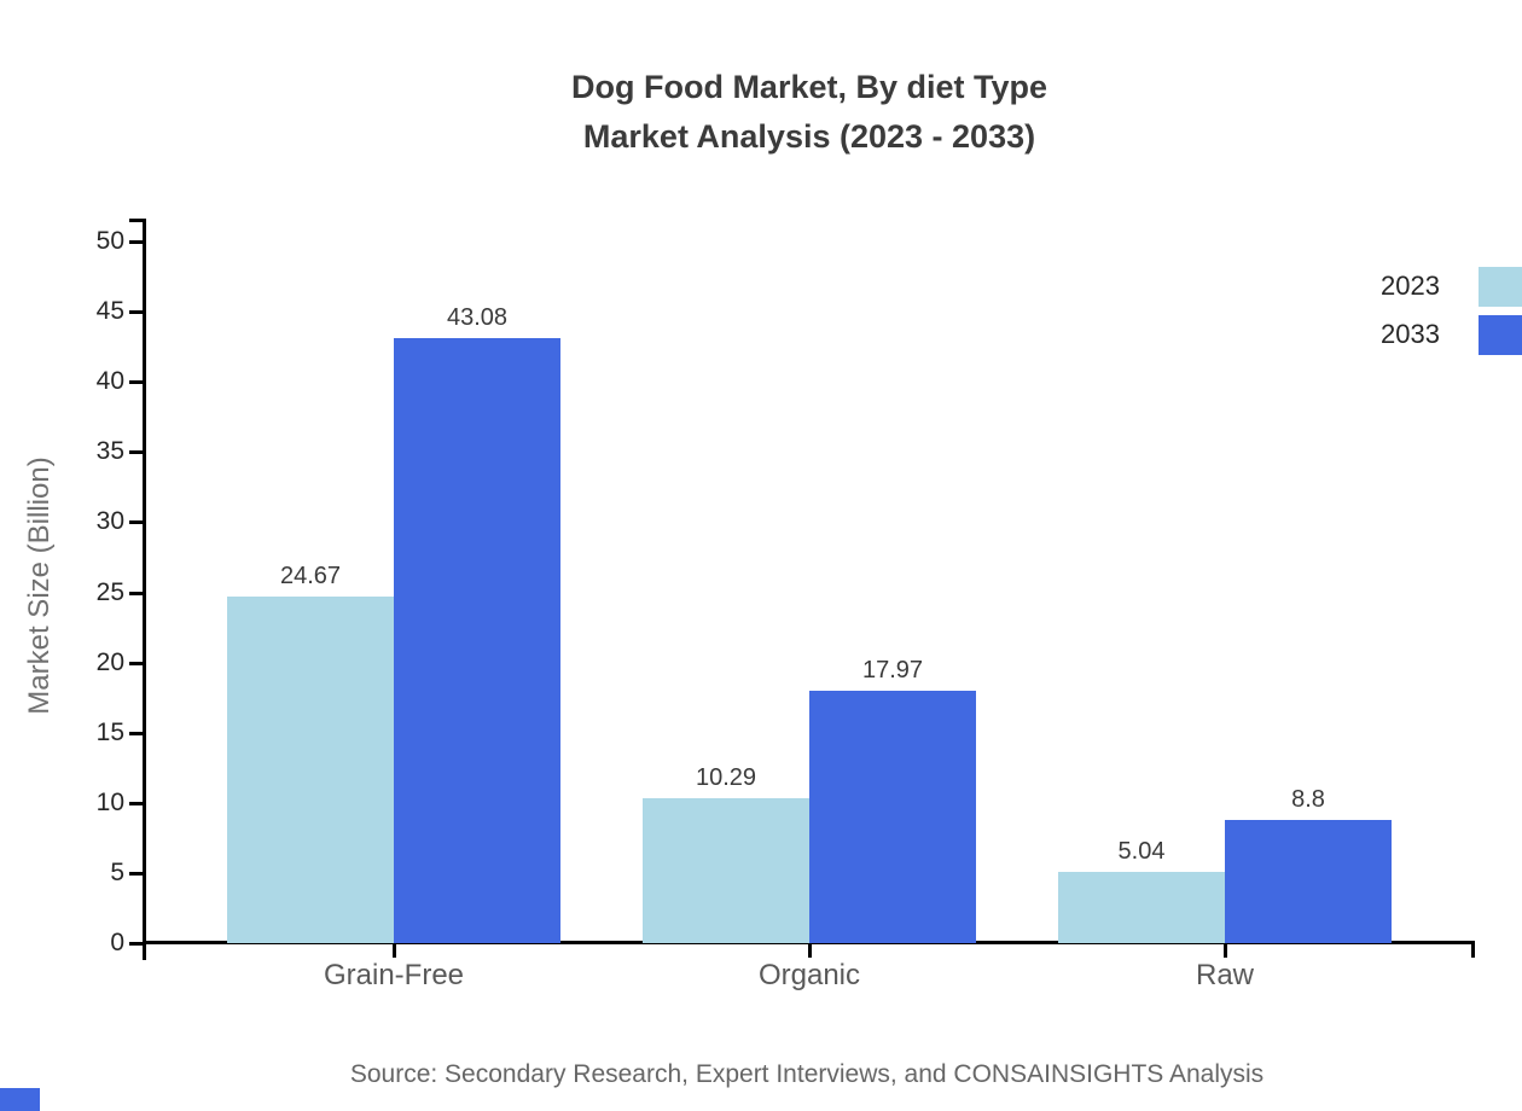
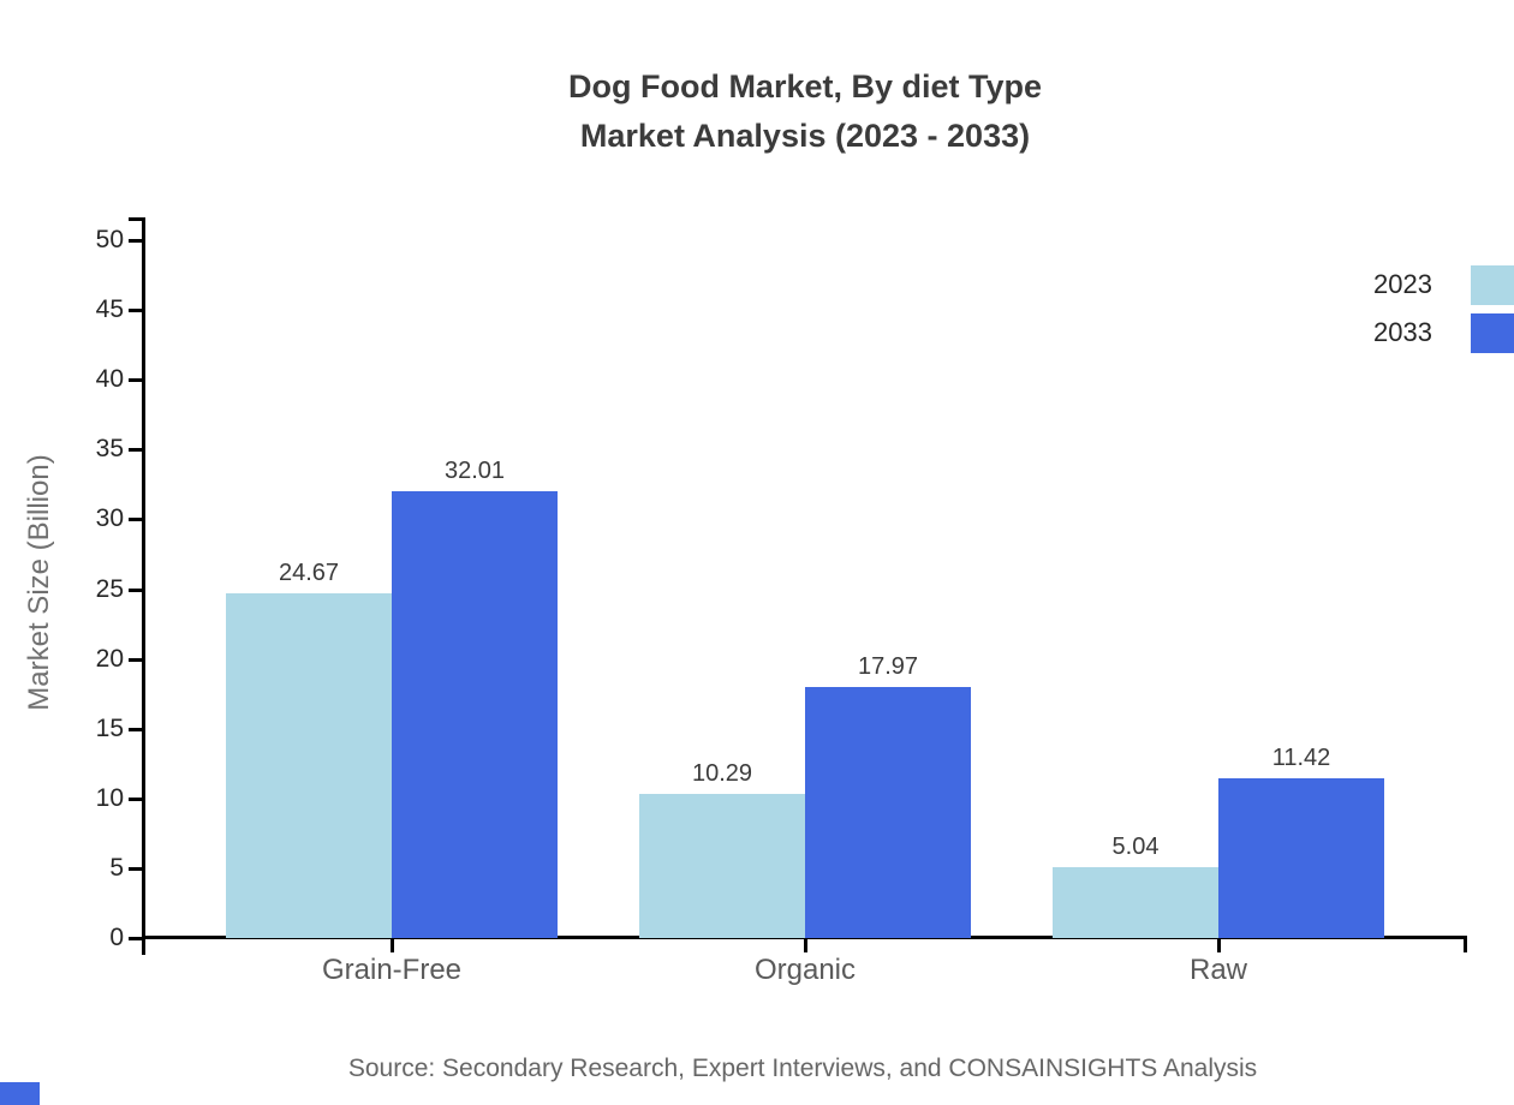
2033/Grain-Free: 43.08 -> 32.01
2033/Raw: 8.8 -> 11.42
